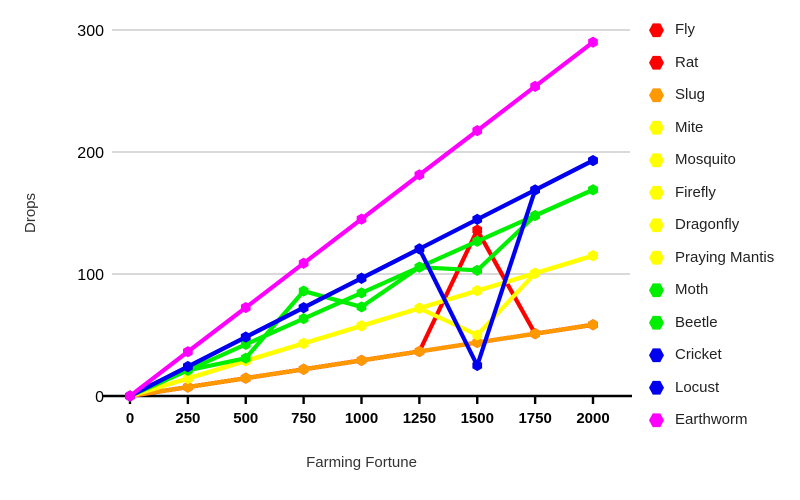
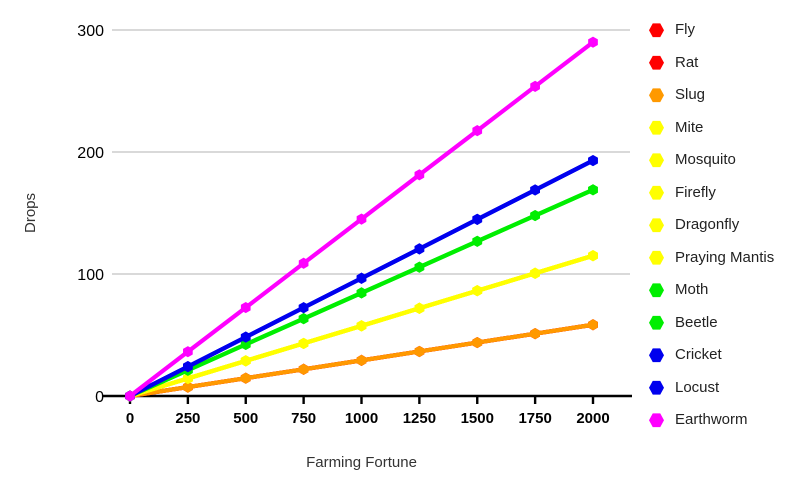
Moth/500: 31 -> 42
Moth/750: 86 -> 63
Moth/1000: 73 -> 84
Rat/1500: 136 -> 44
Firefly/1500: 50 -> 86
Beetle/1500: 103 -> 127
Cricket/1500: 25 -> 145
